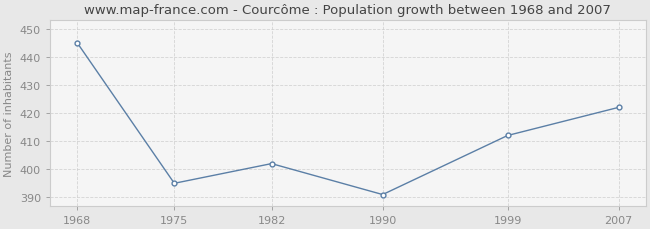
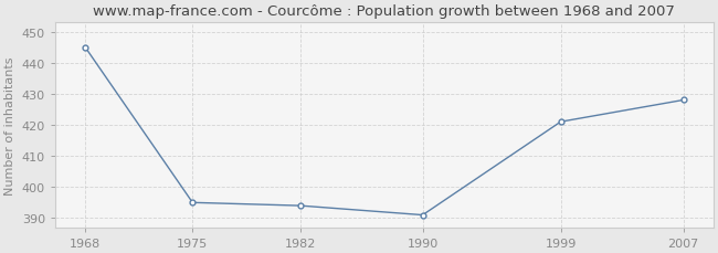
1982: 402 -> 394
1999: 412 -> 421
2007: 422 -> 428
